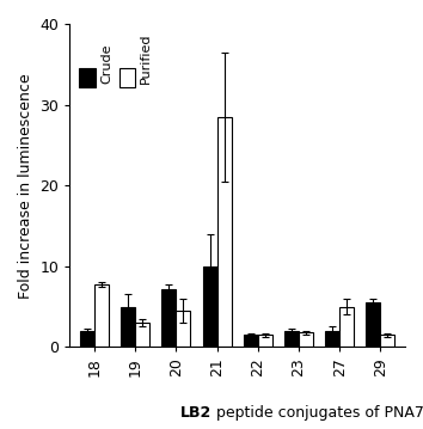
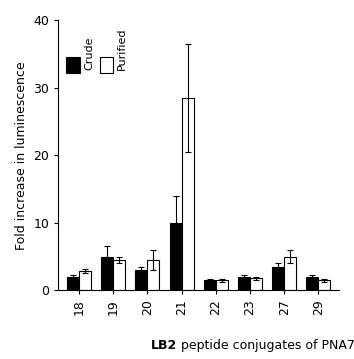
Purified/18: 7.8 -> 2.8
Purified/19: 3.0 -> 4.5
Crude/20: 7.2 -> 3.0
Crude/27: 2.0 -> 3.5
Crude/29: 5.6 -> 2.0
